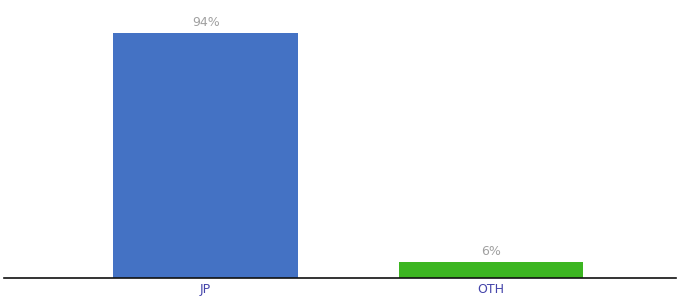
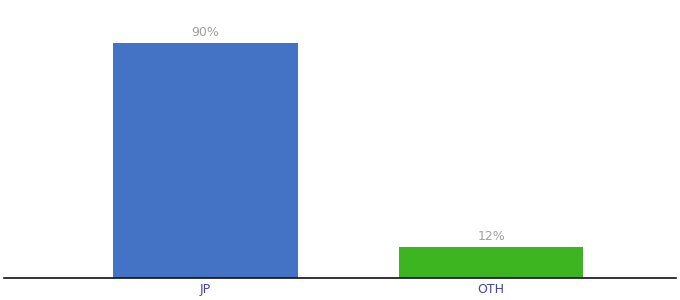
JP: 94% -> 90%
OTH: 6% -> 12%
